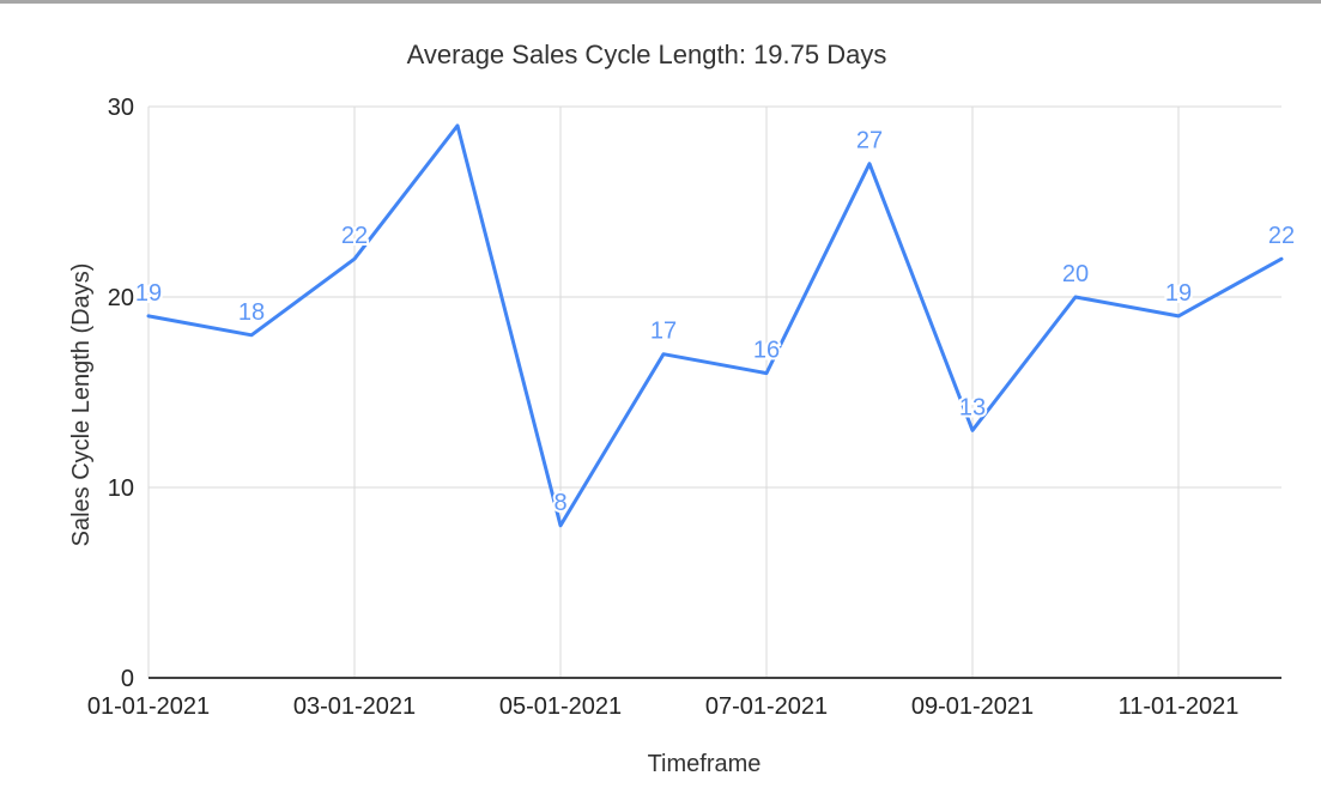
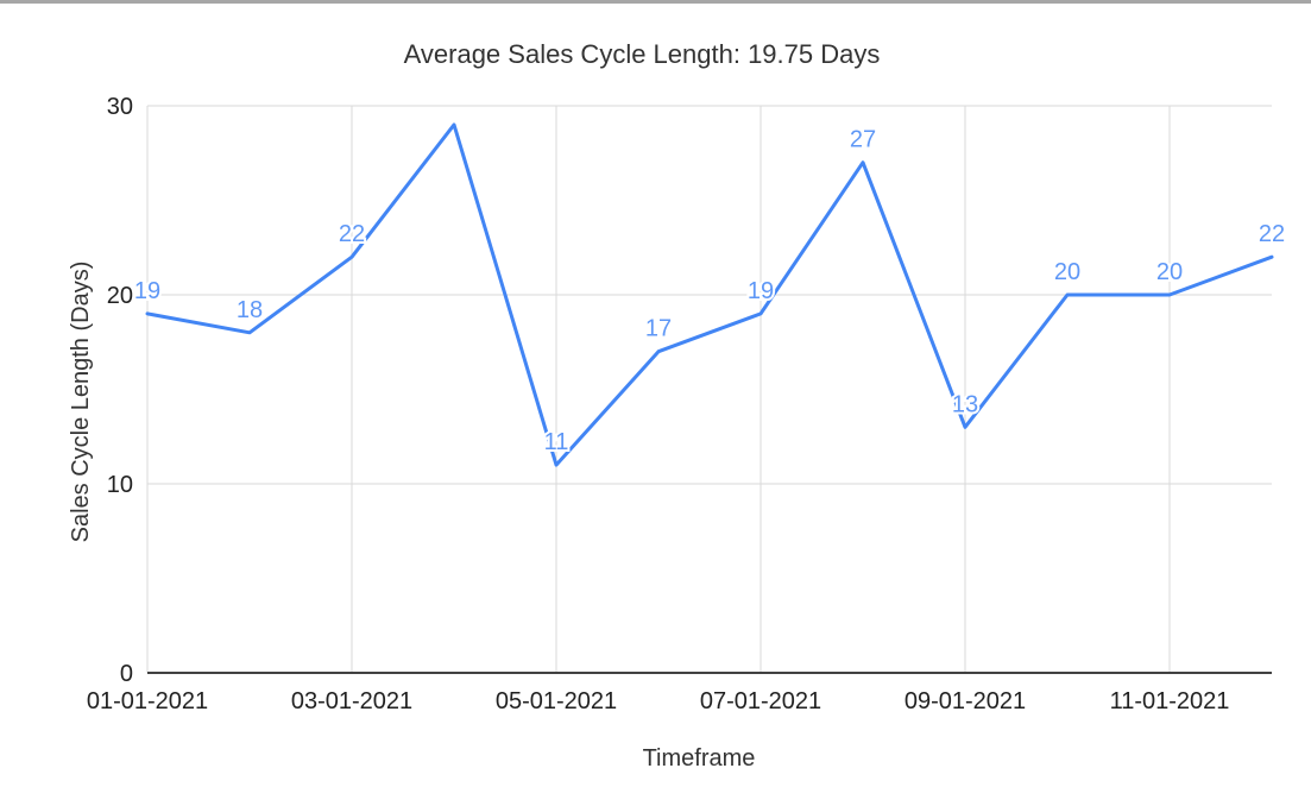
05-01-2021: 8 -> 11
07-01-2021: 16 -> 19
11-01-2021: 19 -> 20
